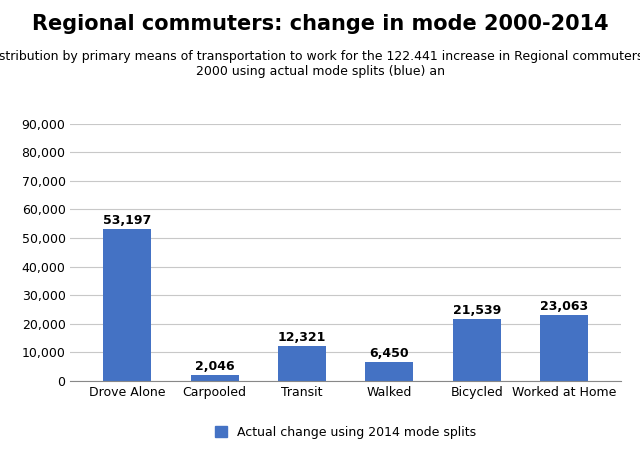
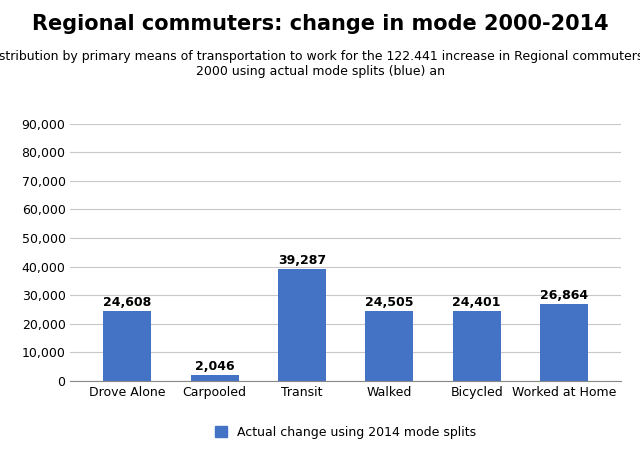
Drove Alone: 53,197 -> 24,608
Transit: 12,321 -> 39,287
Walked: 6,450 -> 24,505
Bicycled: 21,539 -> 24,401
Worked at Home: 23,063 -> 26,864
